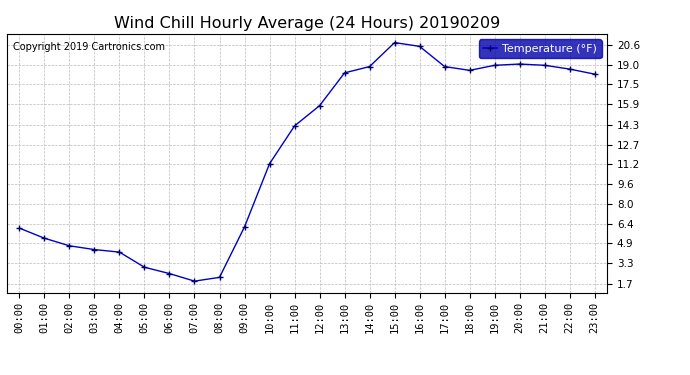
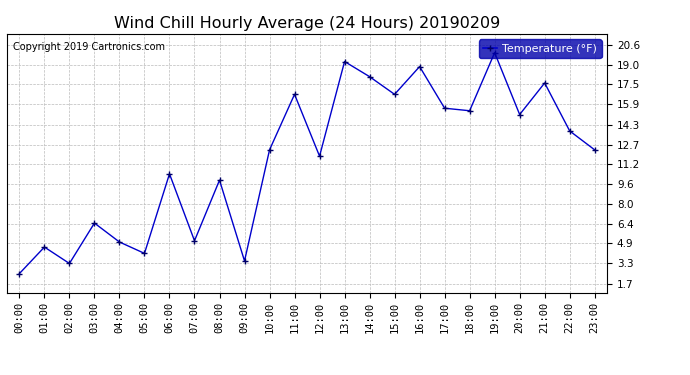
00:00: 6.1 -> 2.5
01:00: 5.3 -> 4.6
02:00: 4.7 -> 3.3
03:00: 4.4 -> 6.5
04:00: 4.2 -> 5.0
05:00: 3.0 -> 4.1
06:00: 2.5 -> 10.4
07:00: 1.9 -> 5.1
08:00: 2.2 -> 9.9
09:00: 6.2 -> 3.5
10:00: 11.2 -> 12.3
11:00: 14.2 -> 16.7
12:00: 15.8 -> 11.8
13:00: 18.4 -> 19.3
14:00: 18.9 -> 18.1
15:00: 20.8 -> 16.7
16:00: 20.5 -> 18.9
17:00: 18.9 -> 15.6
18:00: 18.6 -> 15.4
19:00: 19.0 -> 20.0
20:00: 19.1 -> 15.1
21:00: 19.0 -> 17.6
22:00: 18.7 -> 13.8
23:00: 18.3 -> 12.3
